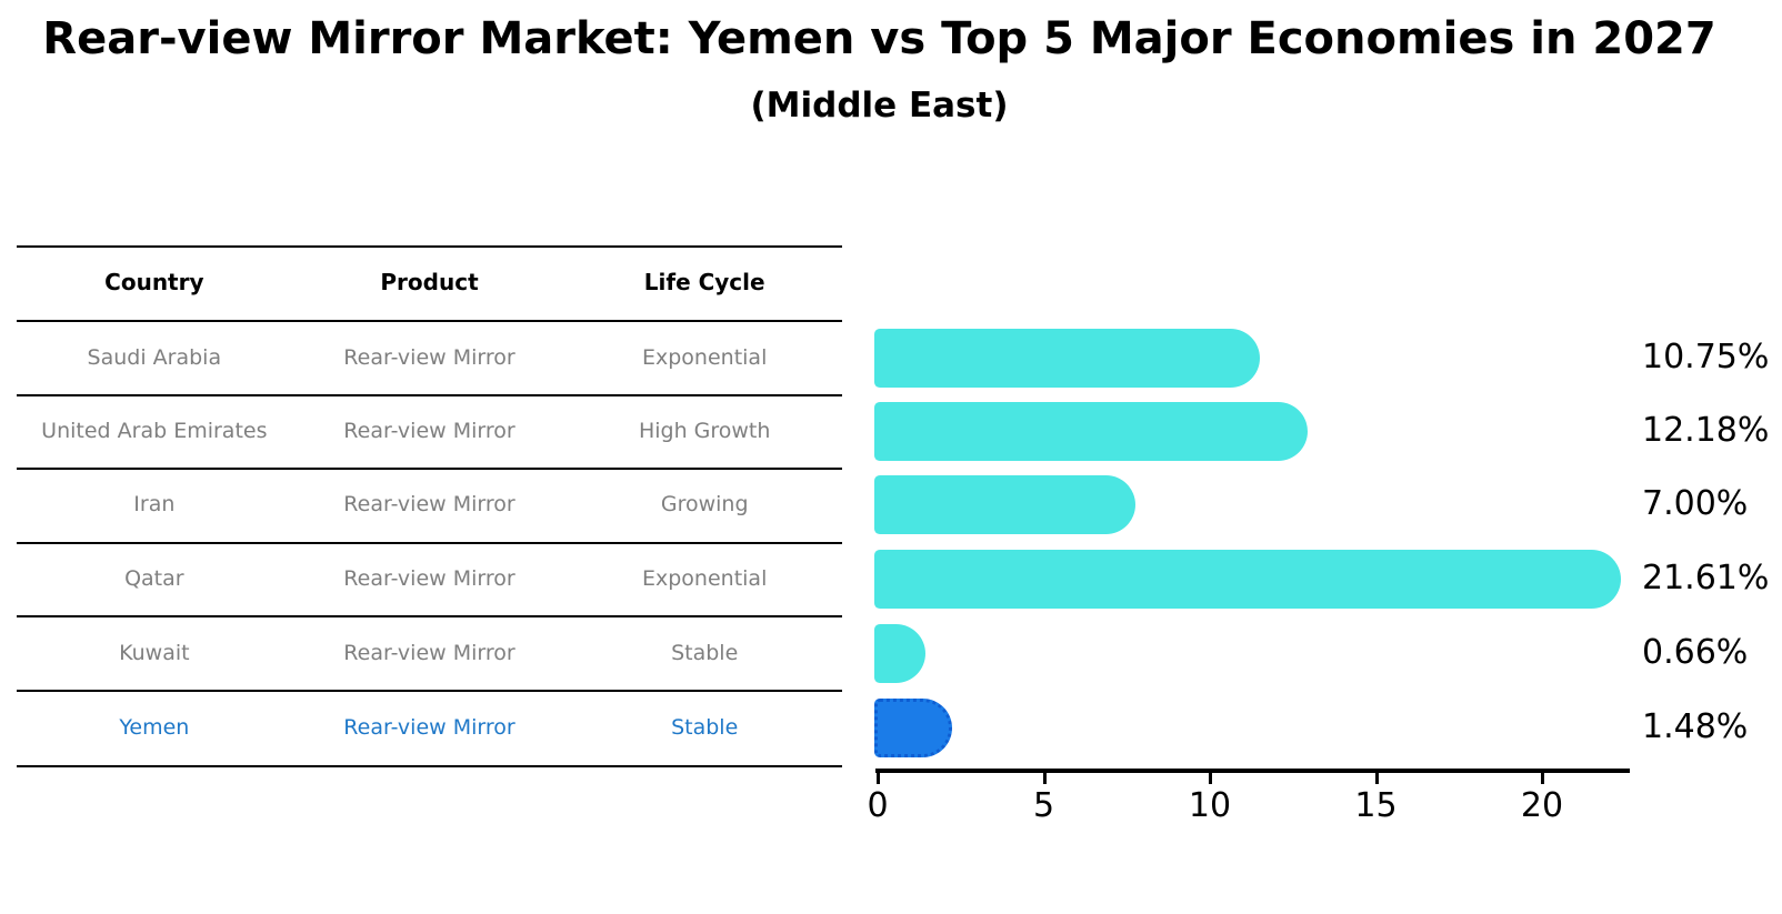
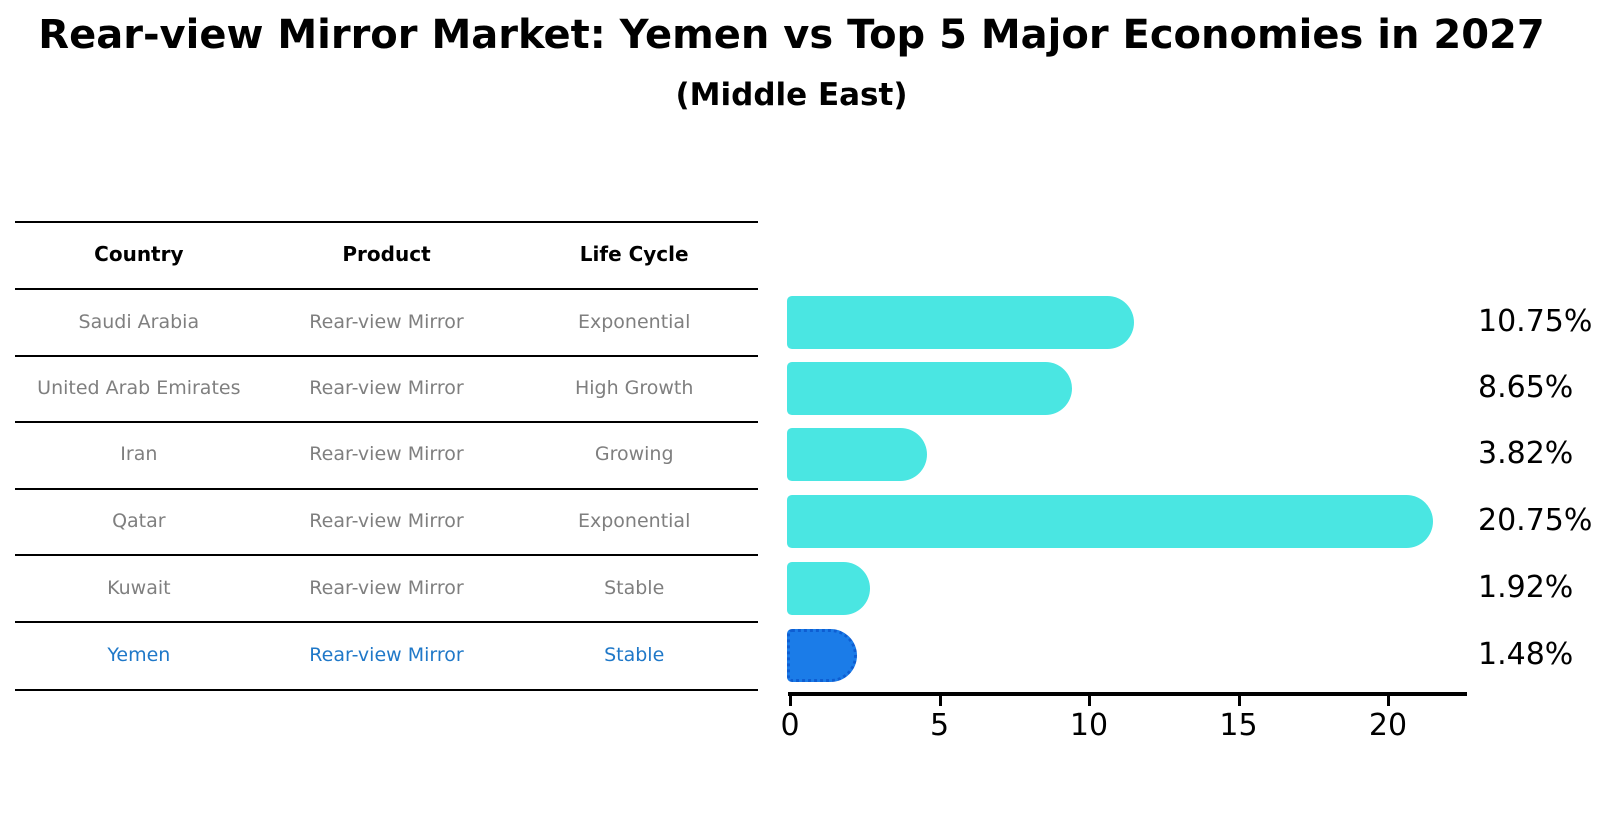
United Arab Emirates: 12.18% -> 8.65%
Iran: 7.00% -> 3.82%
Qatar: 21.61% -> 20.75%
Kuwait: 0.66% -> 1.92%
